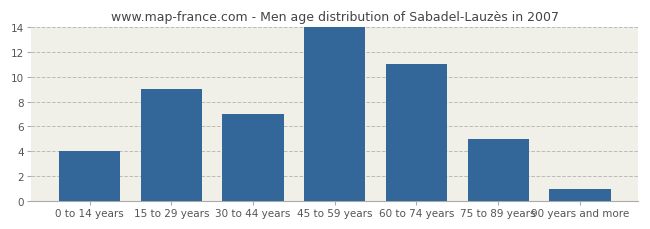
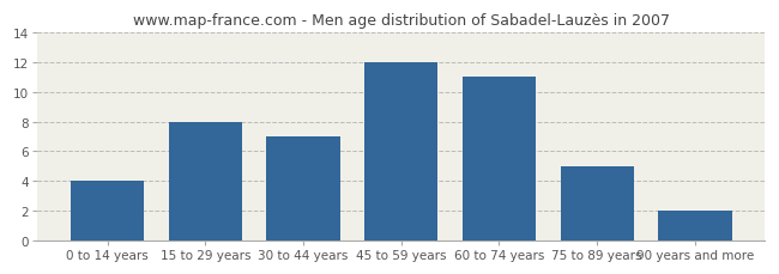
15 to 29 years: 9 -> 8
45 to 59 years: 14 -> 12
90 years and more: 1 -> 2
